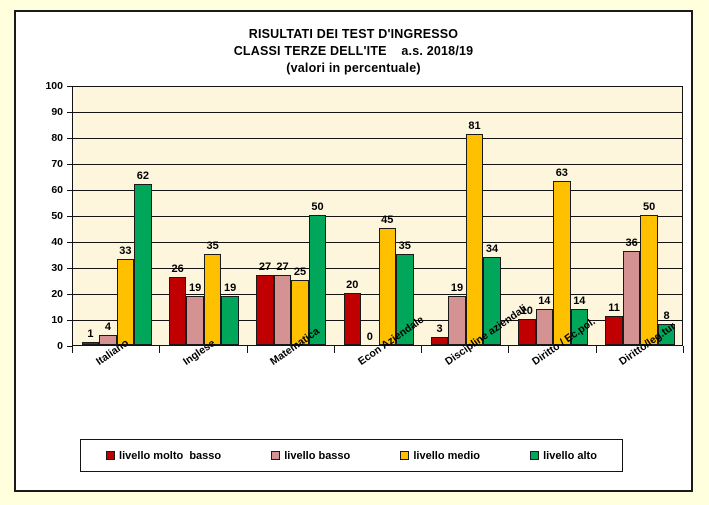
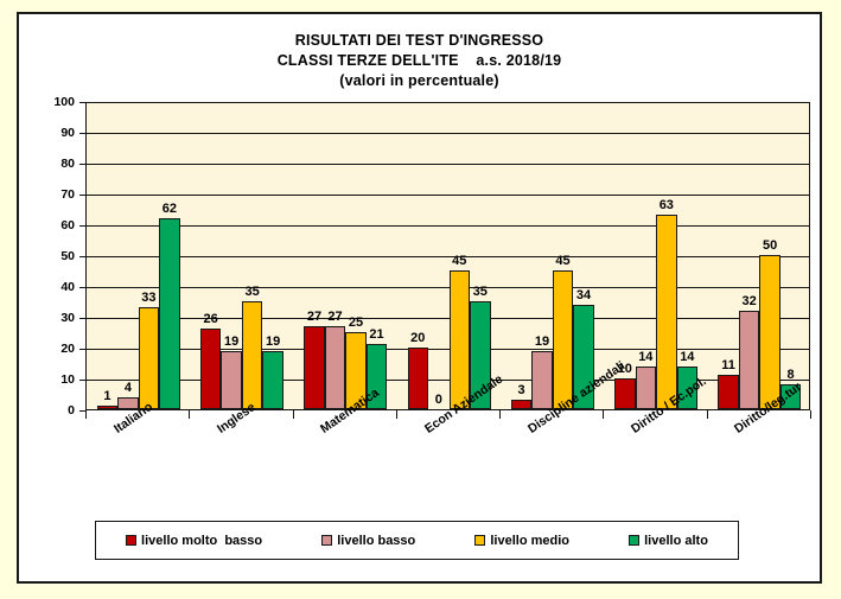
livello alto/Matematica: 50 -> 21
livello medio/Discipline aziendali: 81 -> 45
livello basso/Diritto/leg.tur: 36 -> 32
